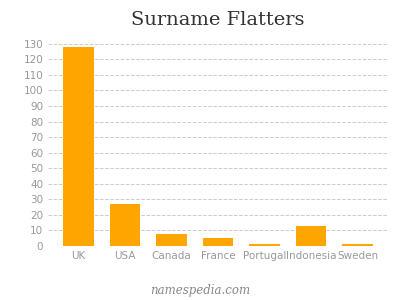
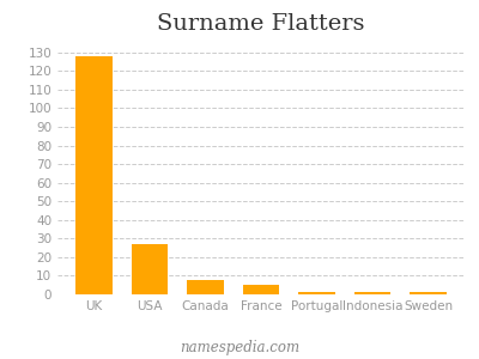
Indonesia: 13 -> 1
